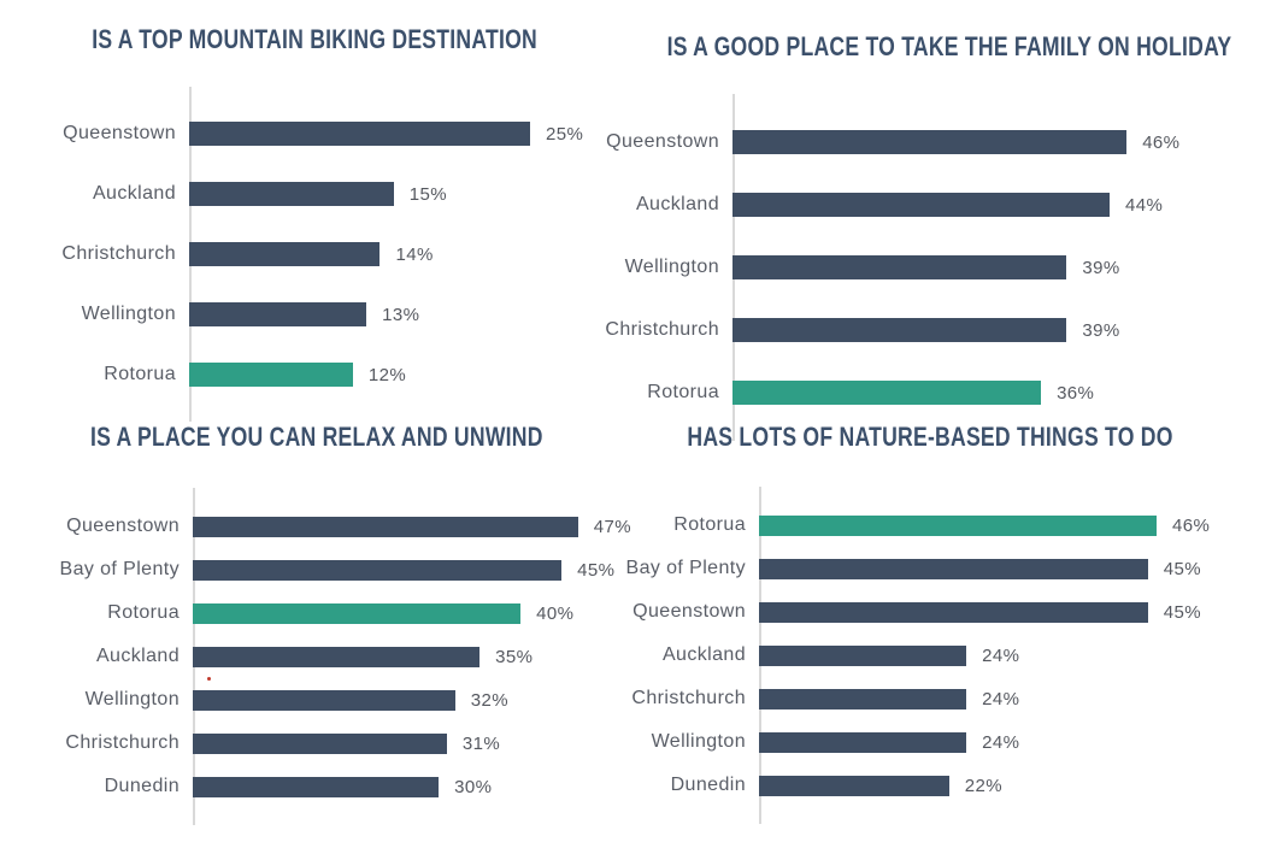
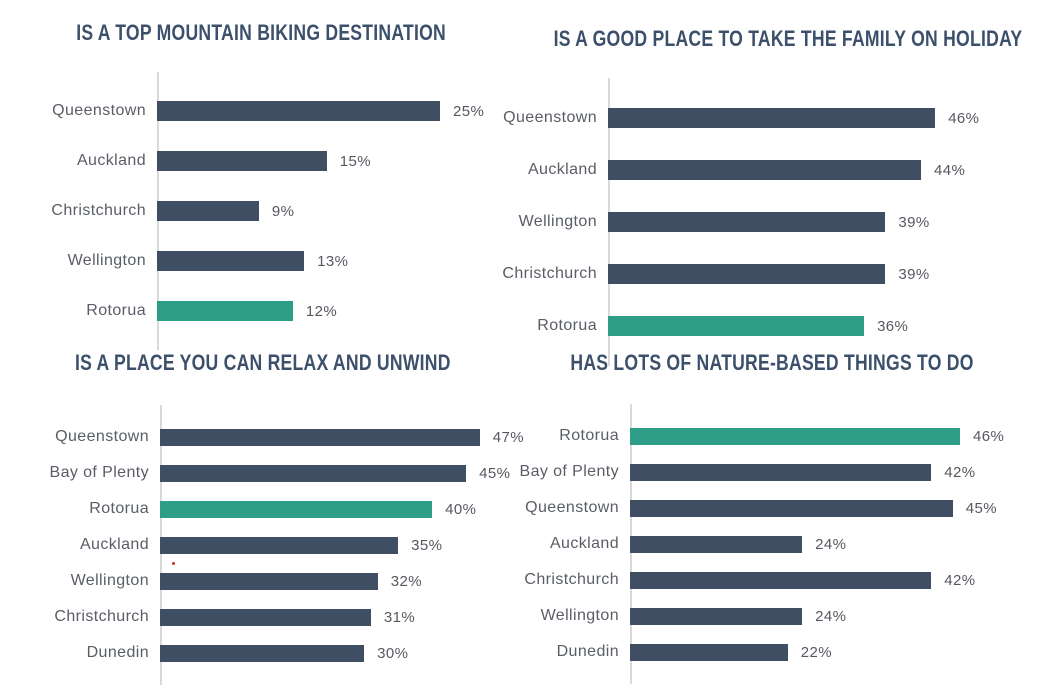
IS A TOP MOUNTAIN BIKING DESTINATION/Christchurch: 14% -> 9%
HAS LOTS OF NATURE-BASED THINGS TO DO/Bay of Plenty: 45% -> 42%
HAS LOTS OF NATURE-BASED THINGS TO DO/Christchurch: 24% -> 42%
